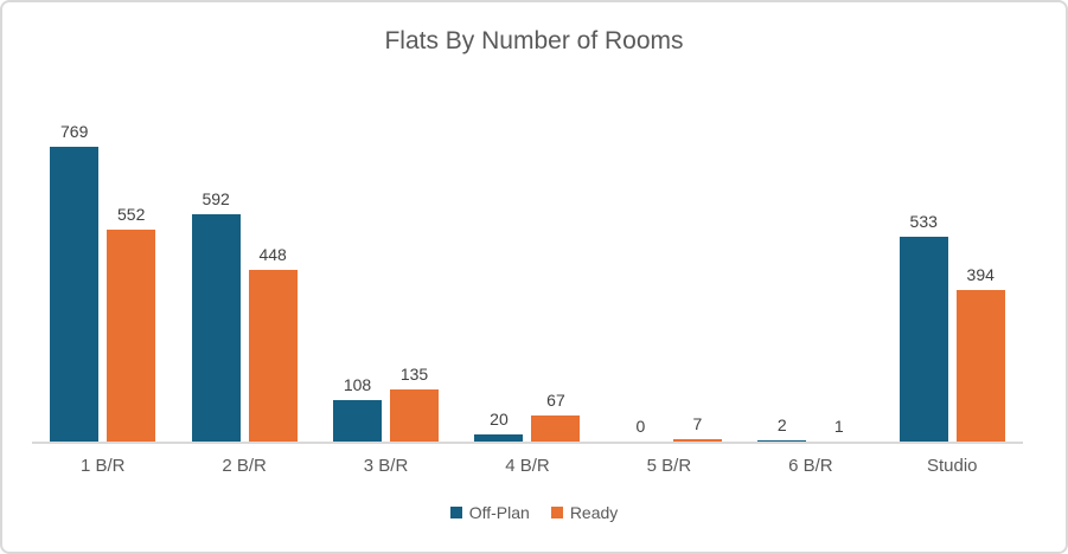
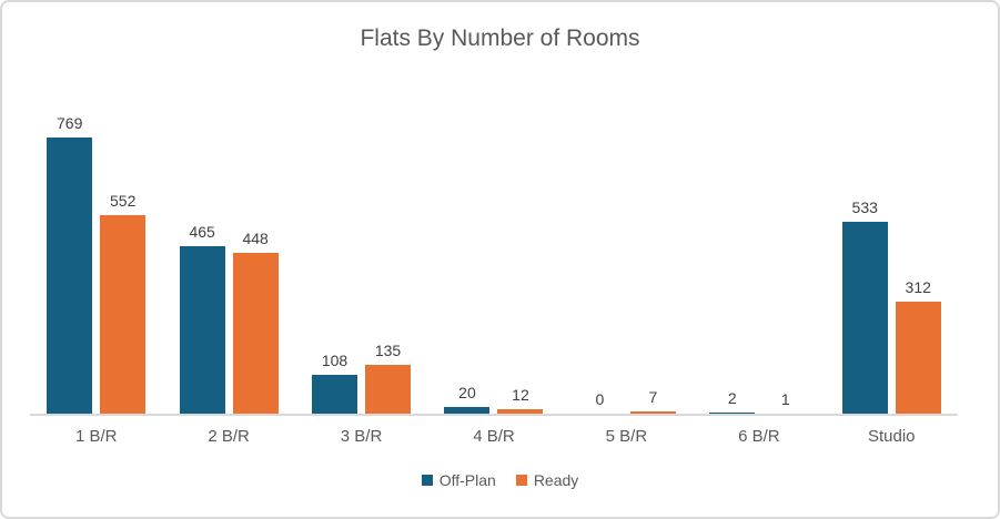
Off-Plan/2 B/R: 592 -> 465
Ready/4 B/R: 67 -> 12
Ready/Studio: 394 -> 312
